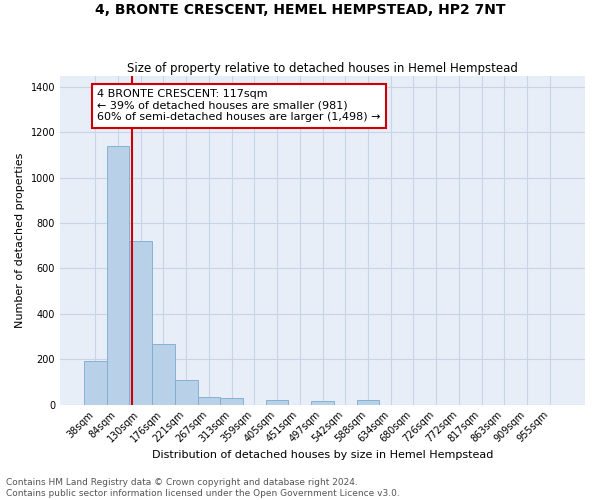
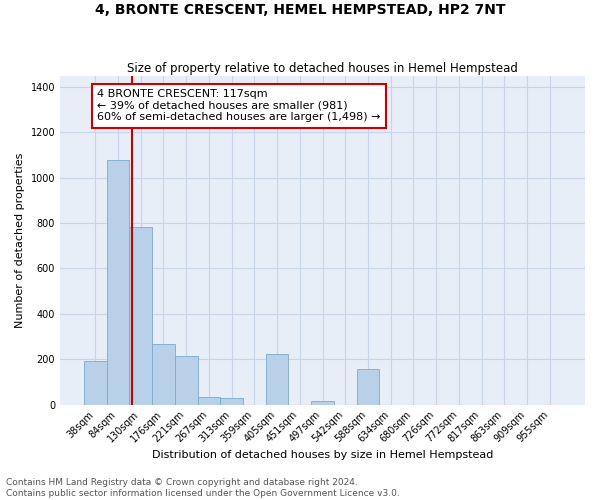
84sqm: 1140 -> 1080
130sqm: 720 -> 785
221sqm: 110 -> 215
405sqm: 18 -> 225
588sqm: 18 -> 155
